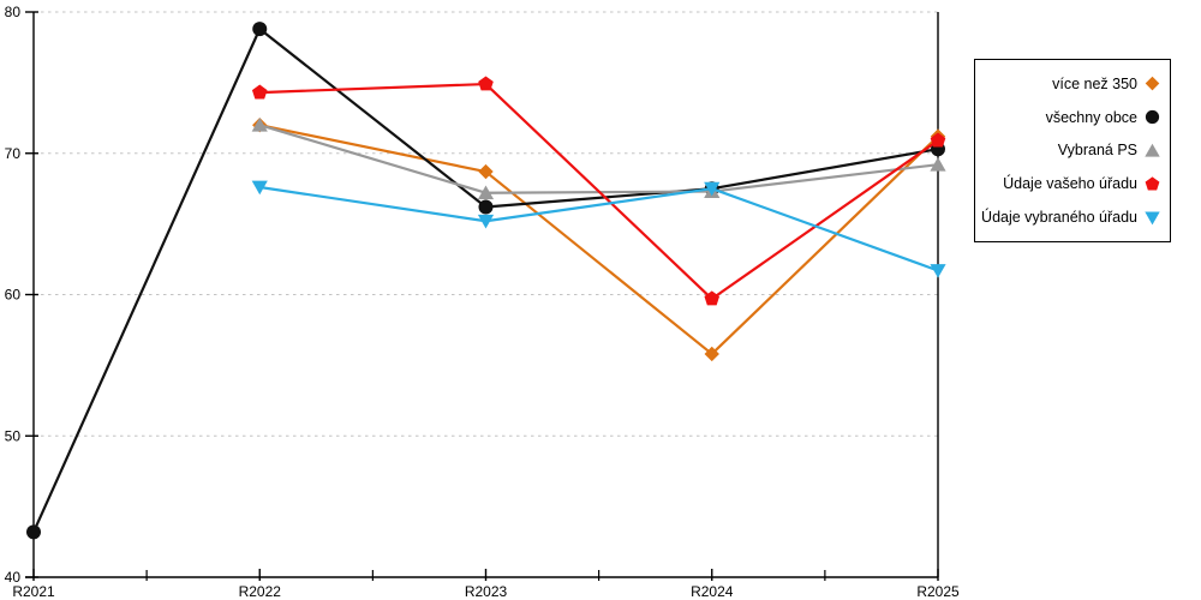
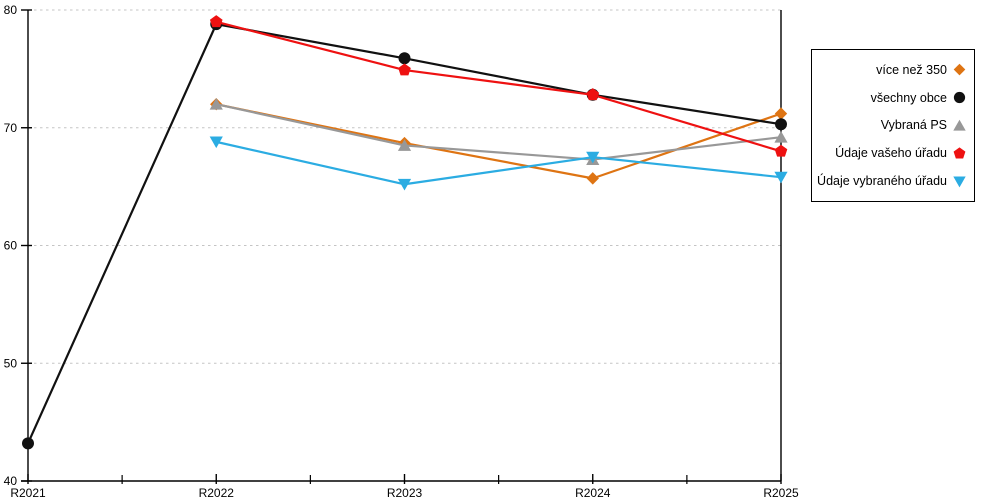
Údaje vašeho úřadu/R2022: 74.3 -> 79.0
Údaje vybraného úřadu/R2022: 67.6 -> 68.8
všechny obce/R2023: 66.2 -> 75.9
Vybraná PS/R2023: 67.2 -> 68.5
více než 350/R2024: 55.8 -> 65.7
všechny obce/R2024: 67.5 -> 72.8
Údaje vašeho úřadu/R2024: 59.7 -> 72.8
Údaje vašeho úřadu/R2025: 70.9 -> 68.0
Údaje vybraného úřadu/R2025: 61.7 -> 65.8
